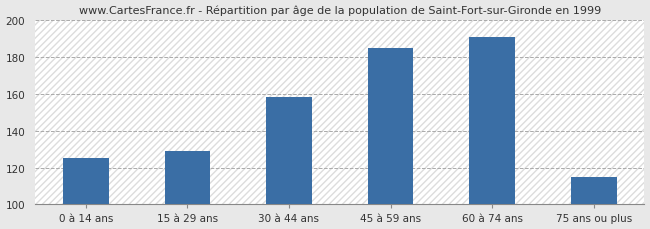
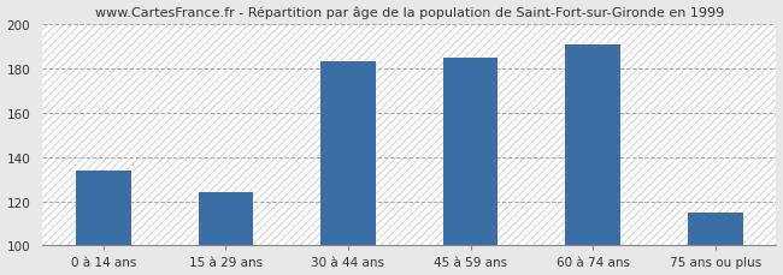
0 à 14 ans: 125 -> 134
15 à 29 ans: 129 -> 124
30 à 44 ans: 158 -> 183
